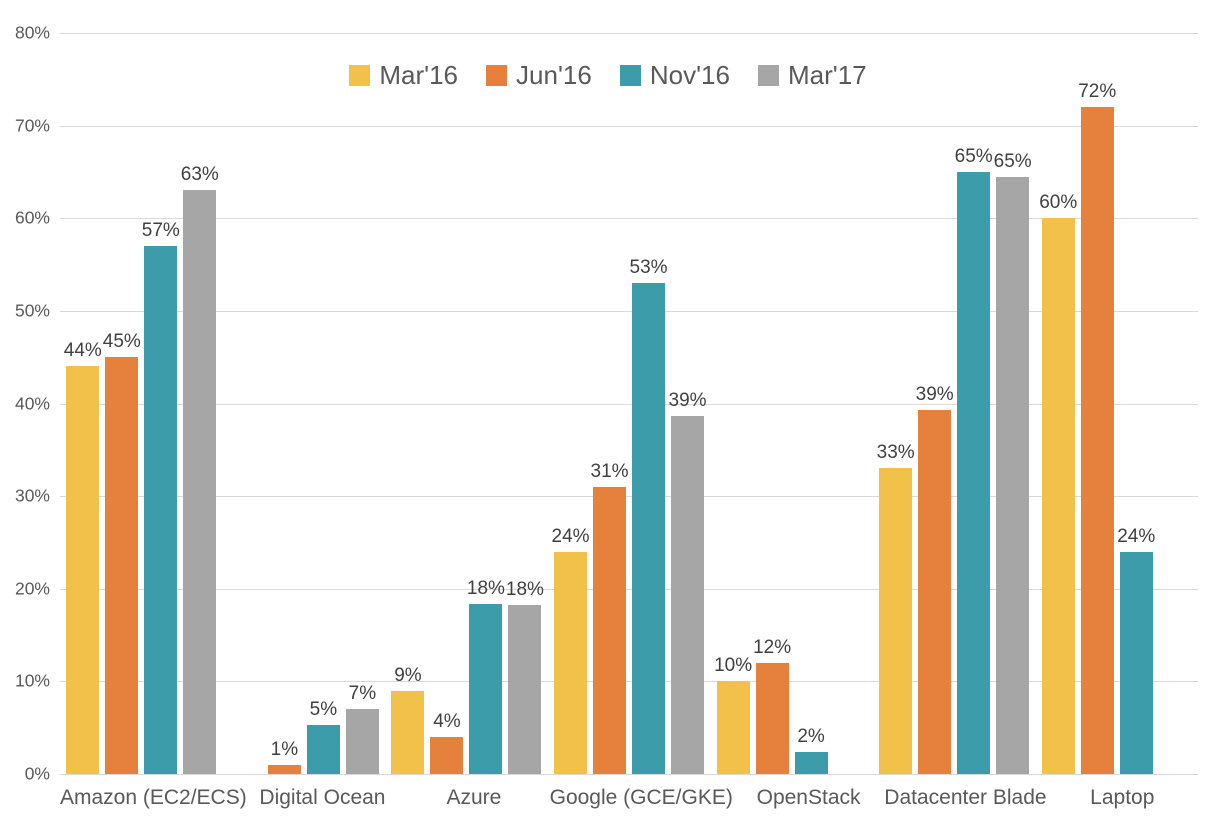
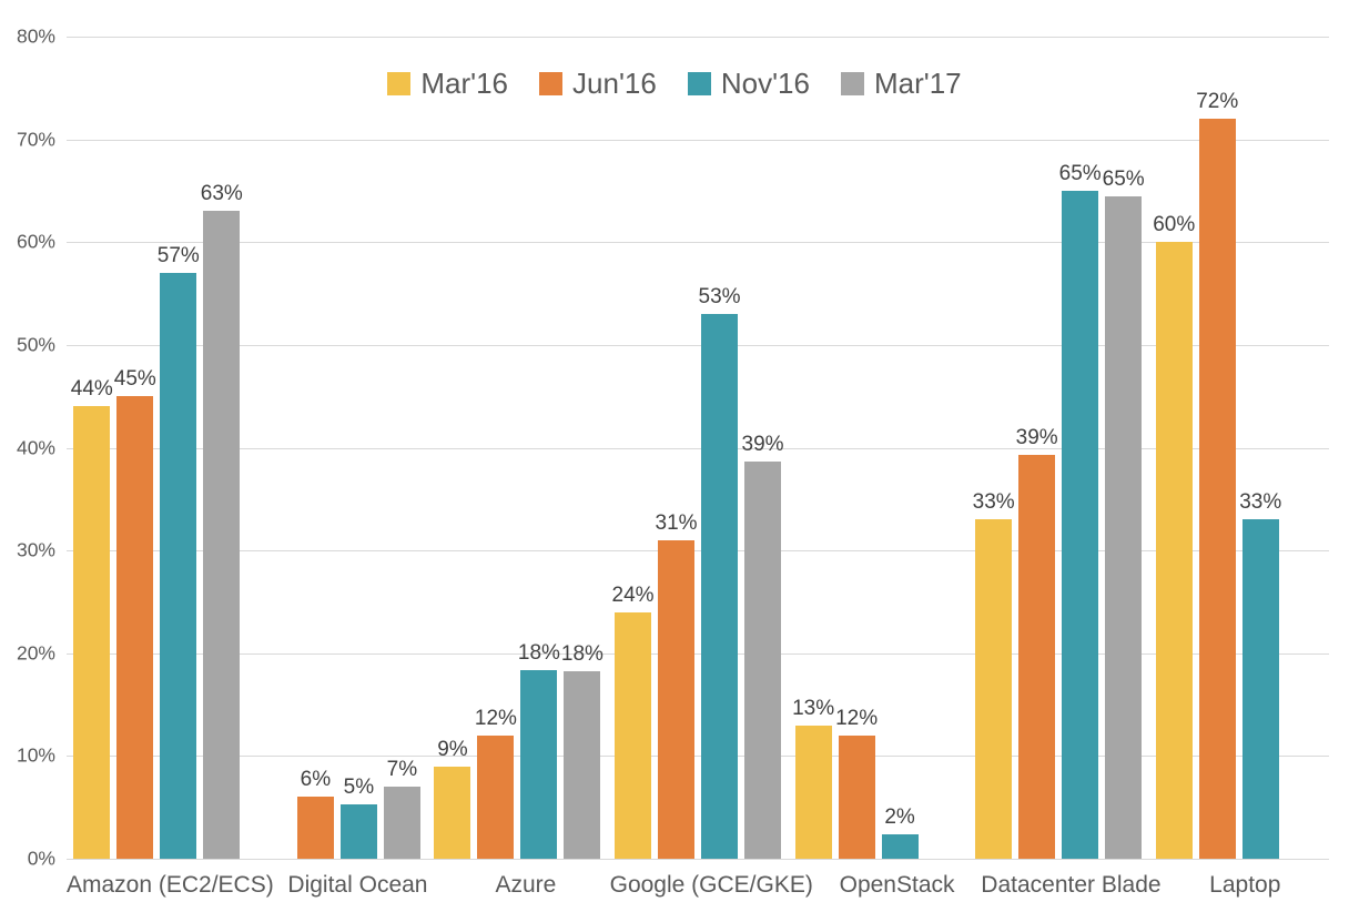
Jun'16/Digital Ocean: 1% -> 6%
Jun'16/Azure: 4% -> 12%
Mar'16/OpenStack: 10% -> 13%
Nov'16/Laptop: 24% -> 33%
